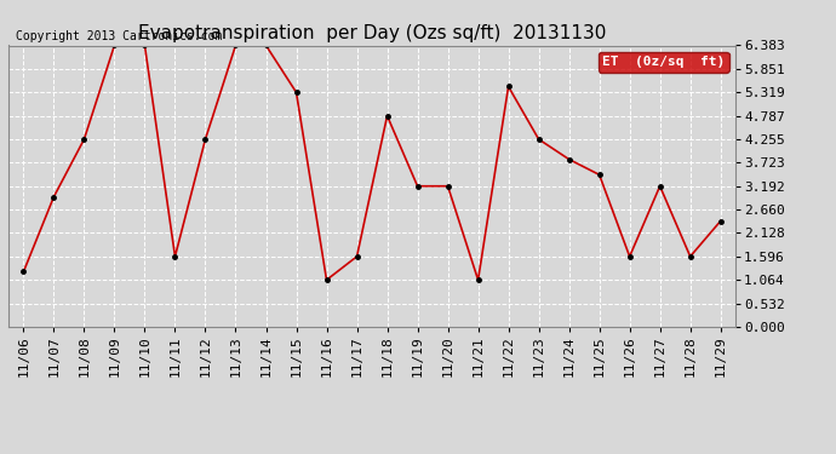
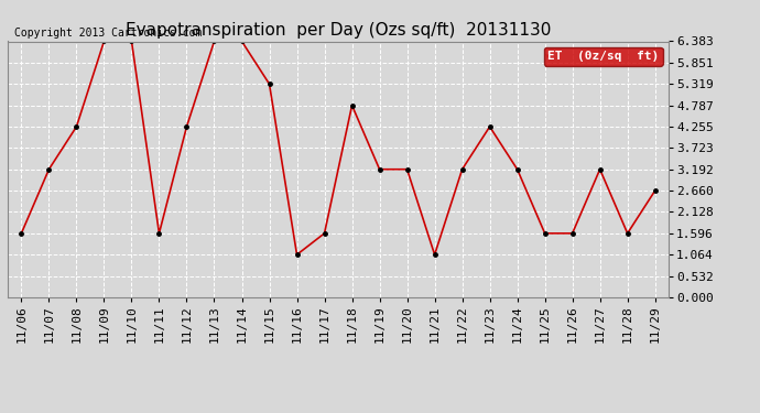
11/06: 1.25 -> 1.60
11/07: 2.95 -> 3.19
11/22: 5.45 -> 3.19
11/24: 3.80 -> 3.19
11/25: 3.45 -> 1.60
11/29: 2.40 -> 2.66
